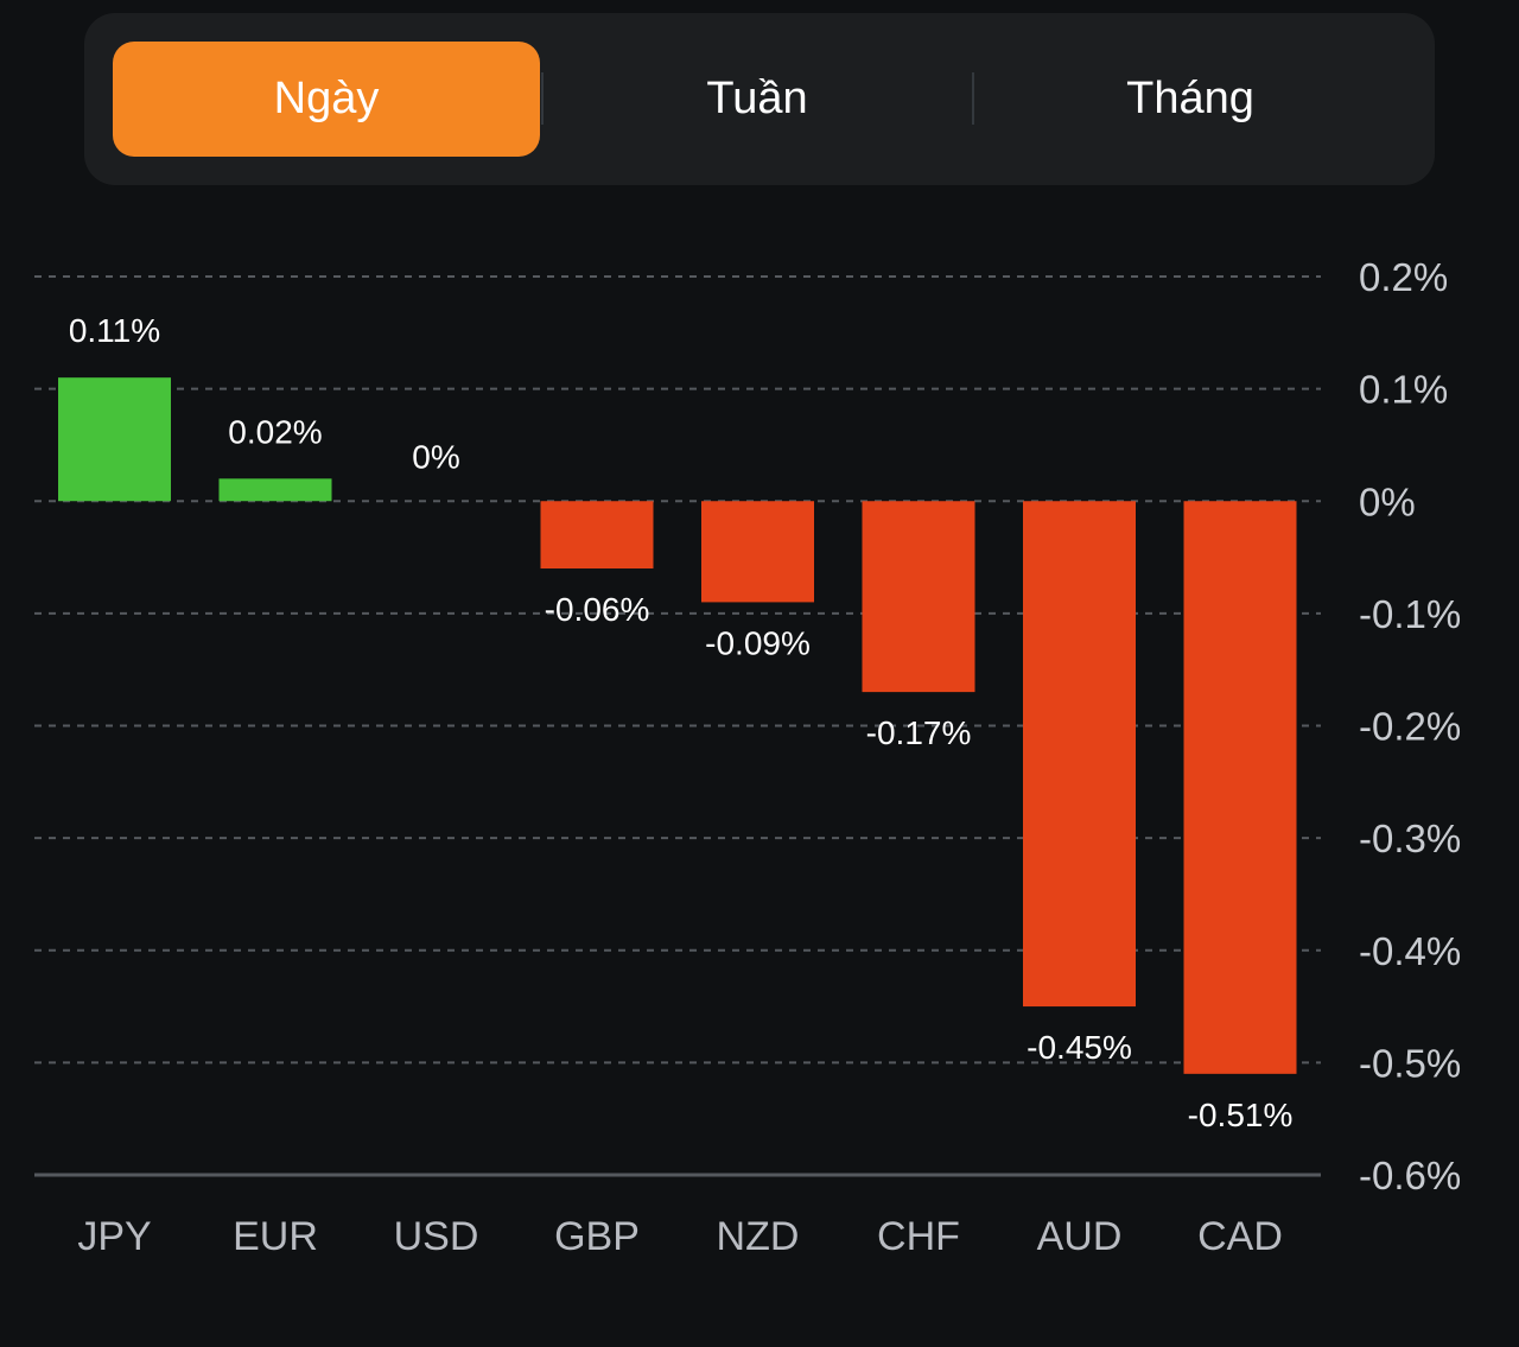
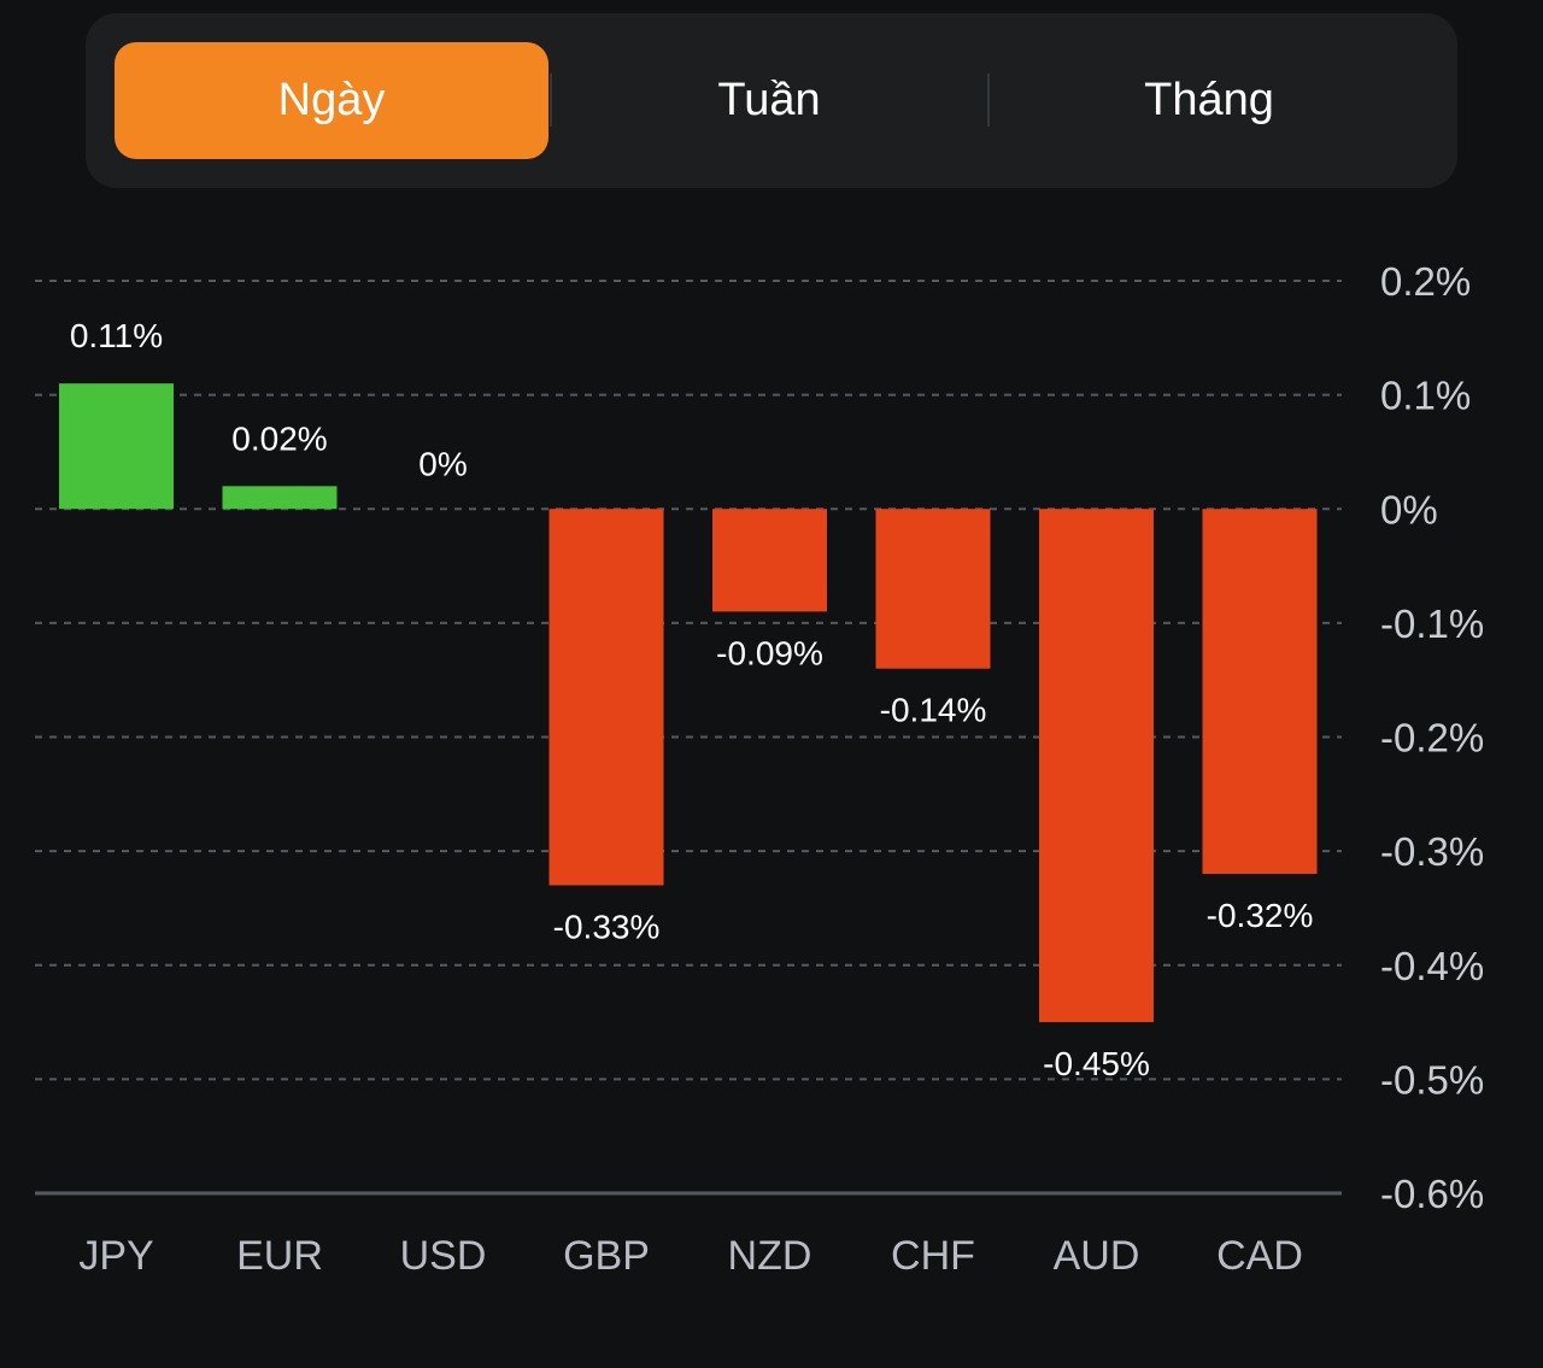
GBP: -0.06% -> -0.33%
CHF: -0.17% -> -0.14%
CAD: -0.51% -> -0.32%
